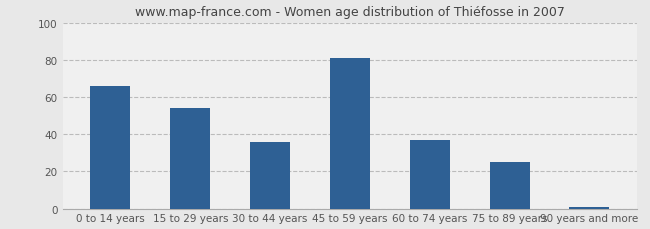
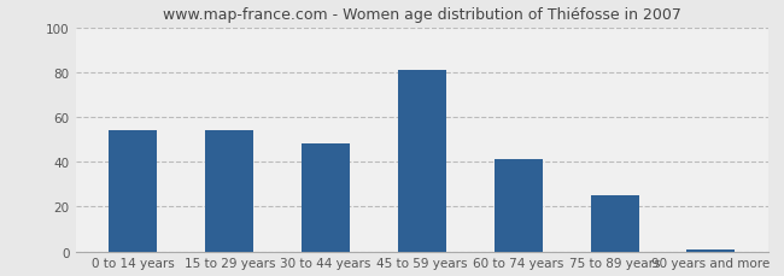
0 to 14 years: 66 -> 54
30 to 44 years: 36 -> 48
60 to 74 years: 37 -> 41
